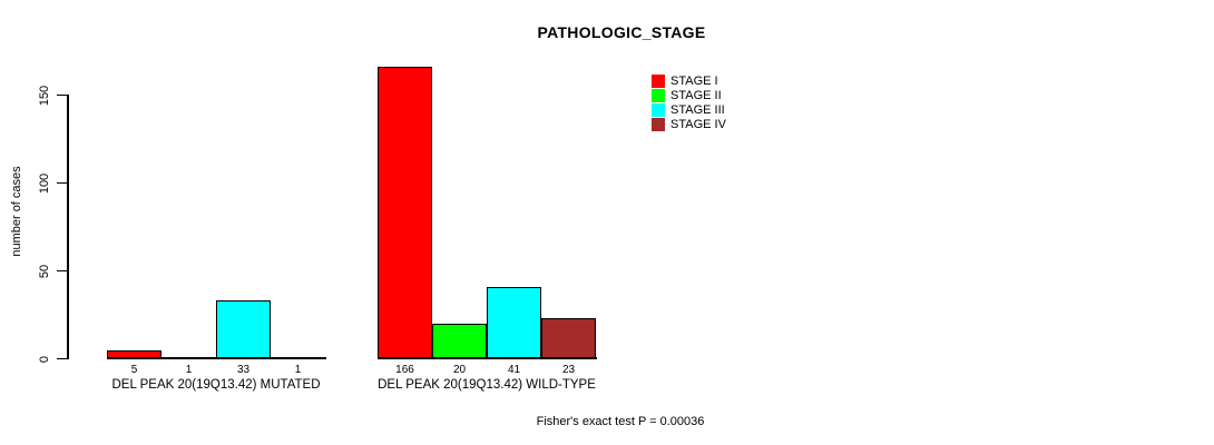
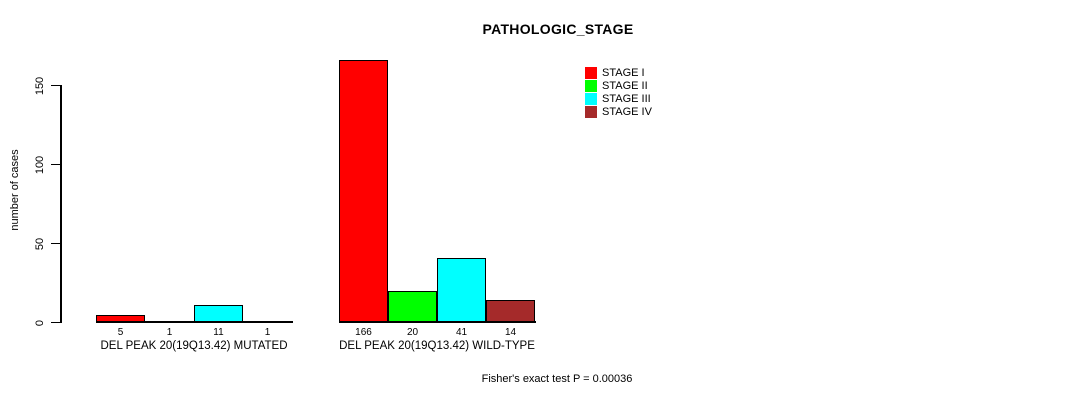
STAGE III/DEL PEAK 20(19Q13.42) MUTATED: 33 -> 11
STAGE IV/DEL PEAK 20(19Q13.42) WILD-TYPE: 23 -> 14
